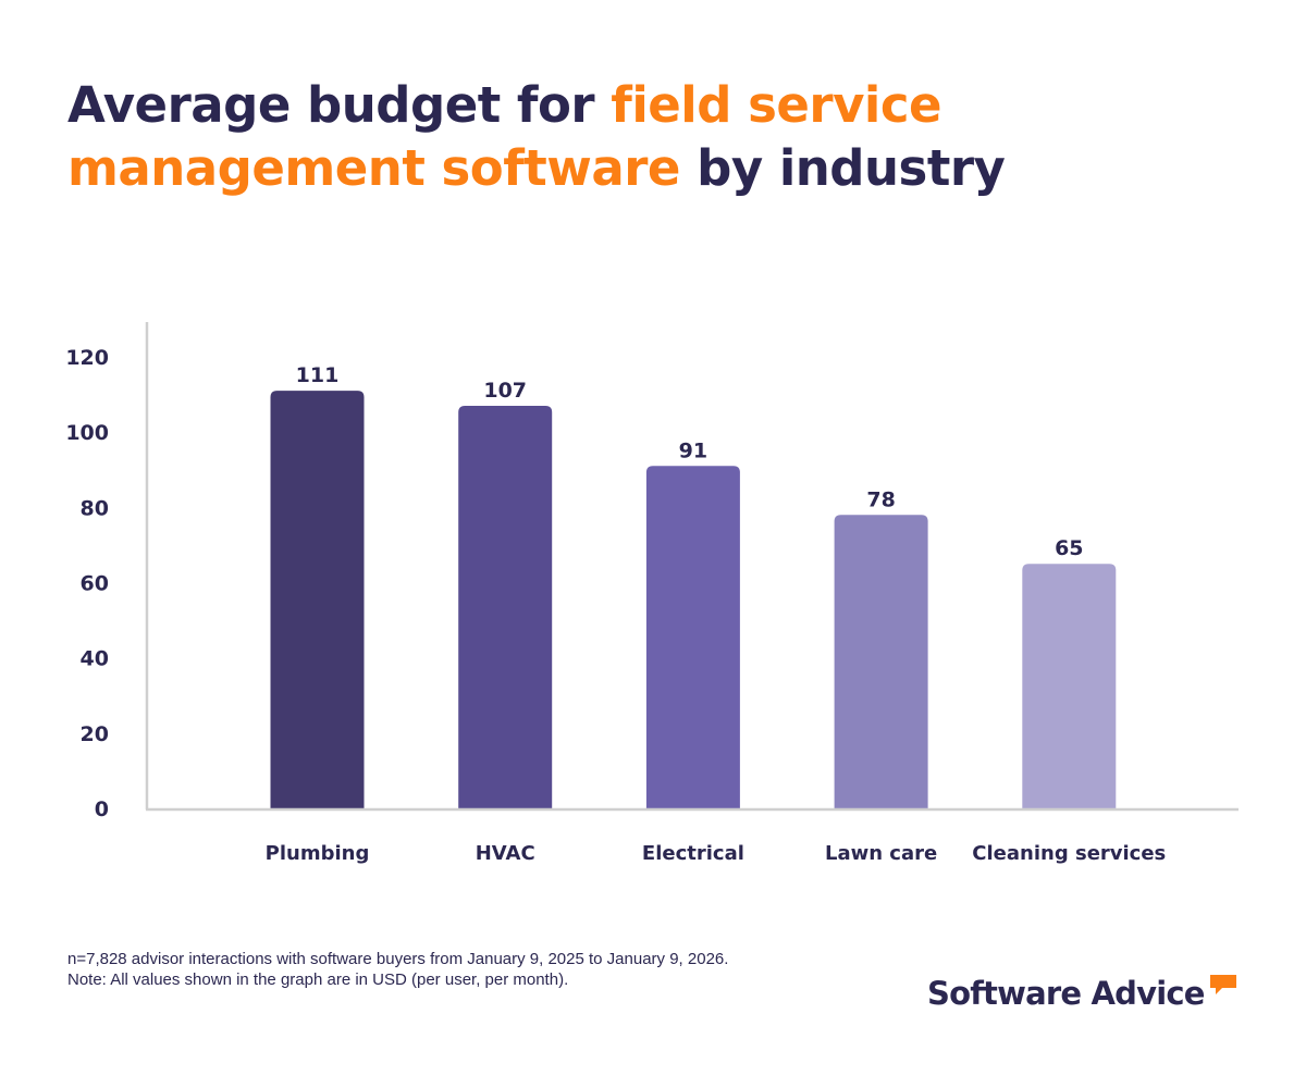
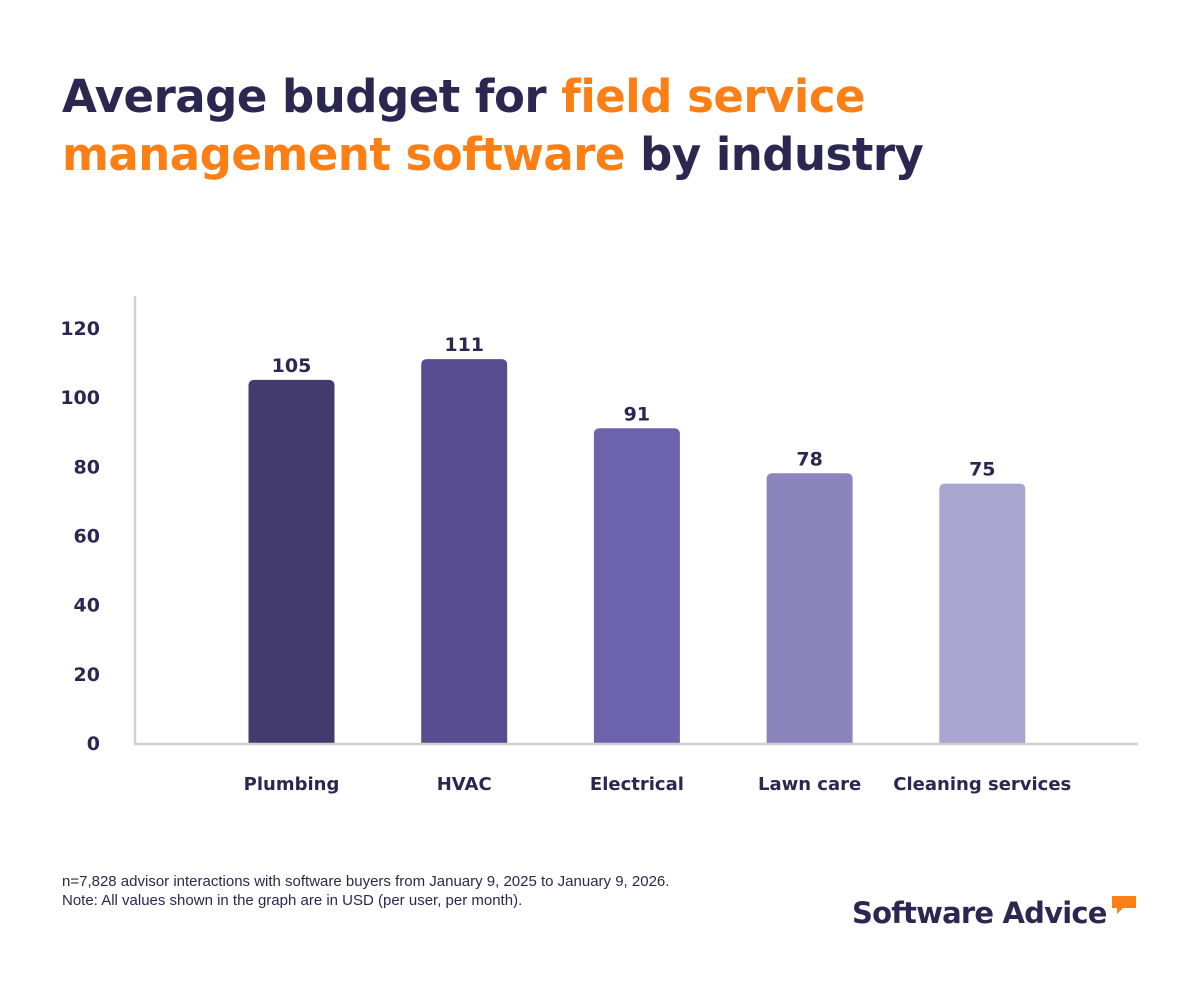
Plumbing: 111 -> 105
HVAC: 107 -> 111
Cleaning services: 65 -> 75
